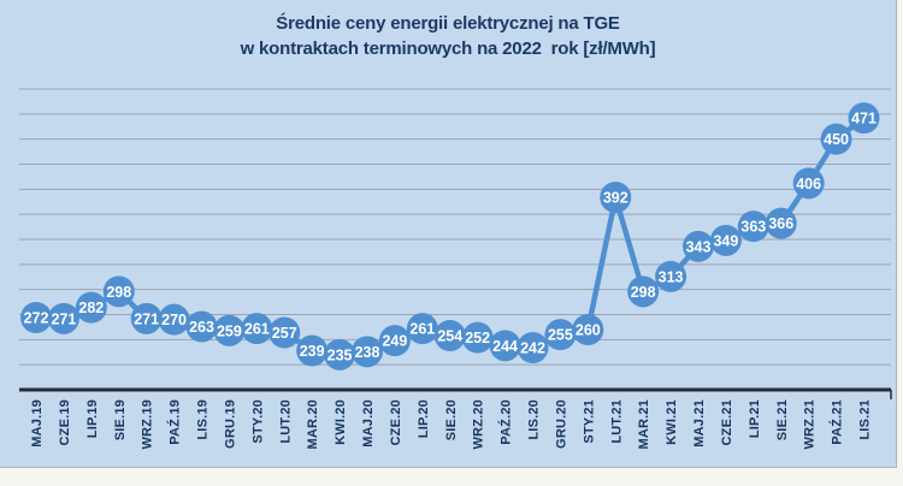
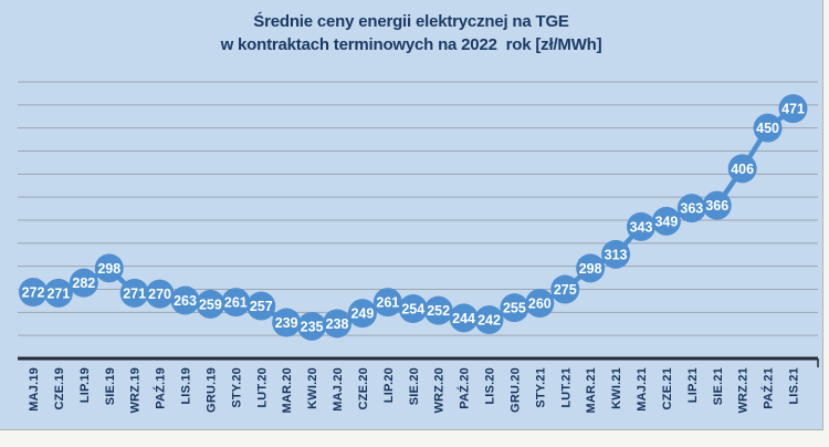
LUT.21: 392 -> 275
